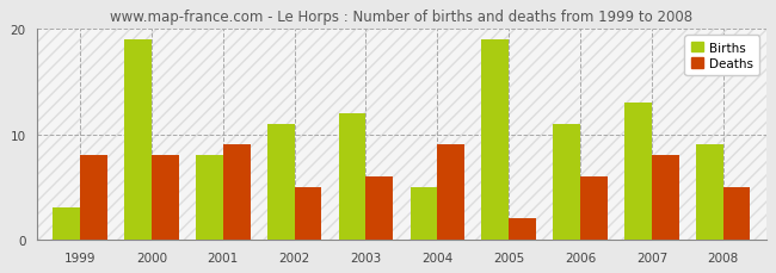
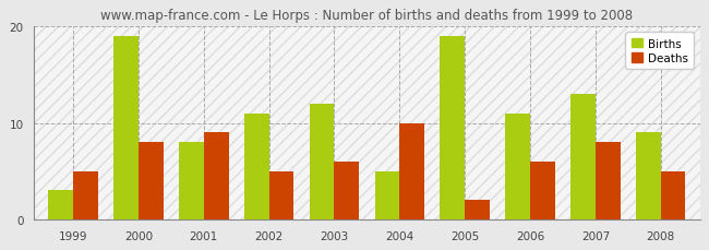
Deaths/1999: 8 -> 5
Deaths/2004: 9 -> 10
